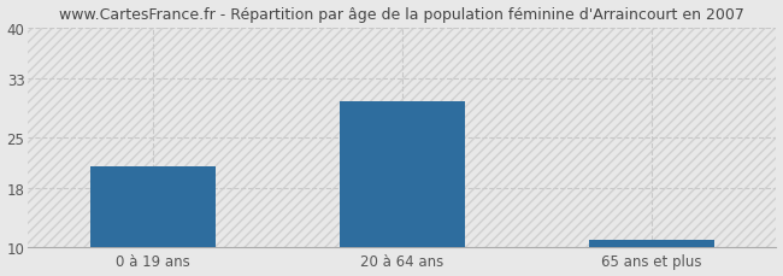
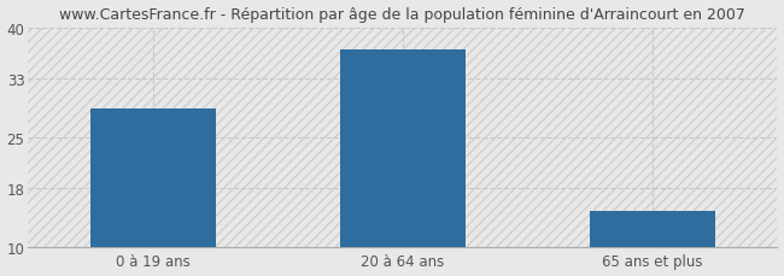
0 à 19 ans: 21 -> 29
20 à 64 ans: 30 -> 37
65 ans et plus: 11 -> 15
